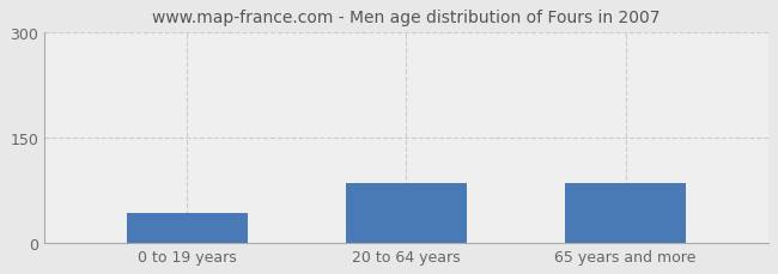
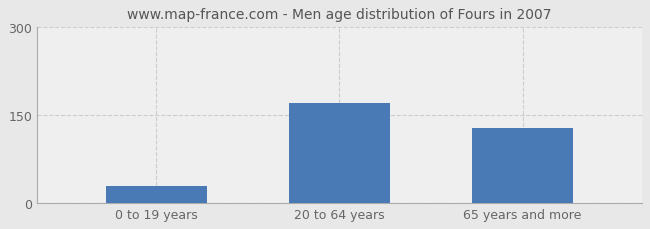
0 to 19 years: 42 -> 28
20 to 64 years: 84 -> 170
65 years and more: 84 -> 128
